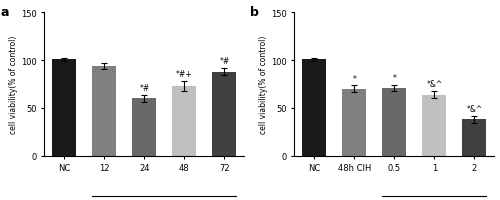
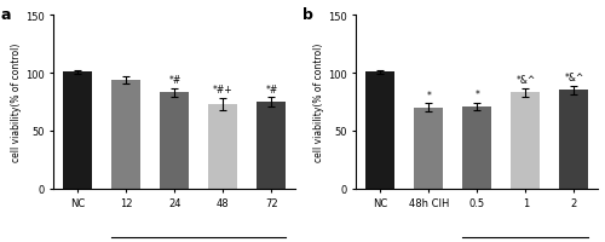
24: 60 -> 83
72: 88 -> 75
1: 64 -> 83
2: 38 -> 85
